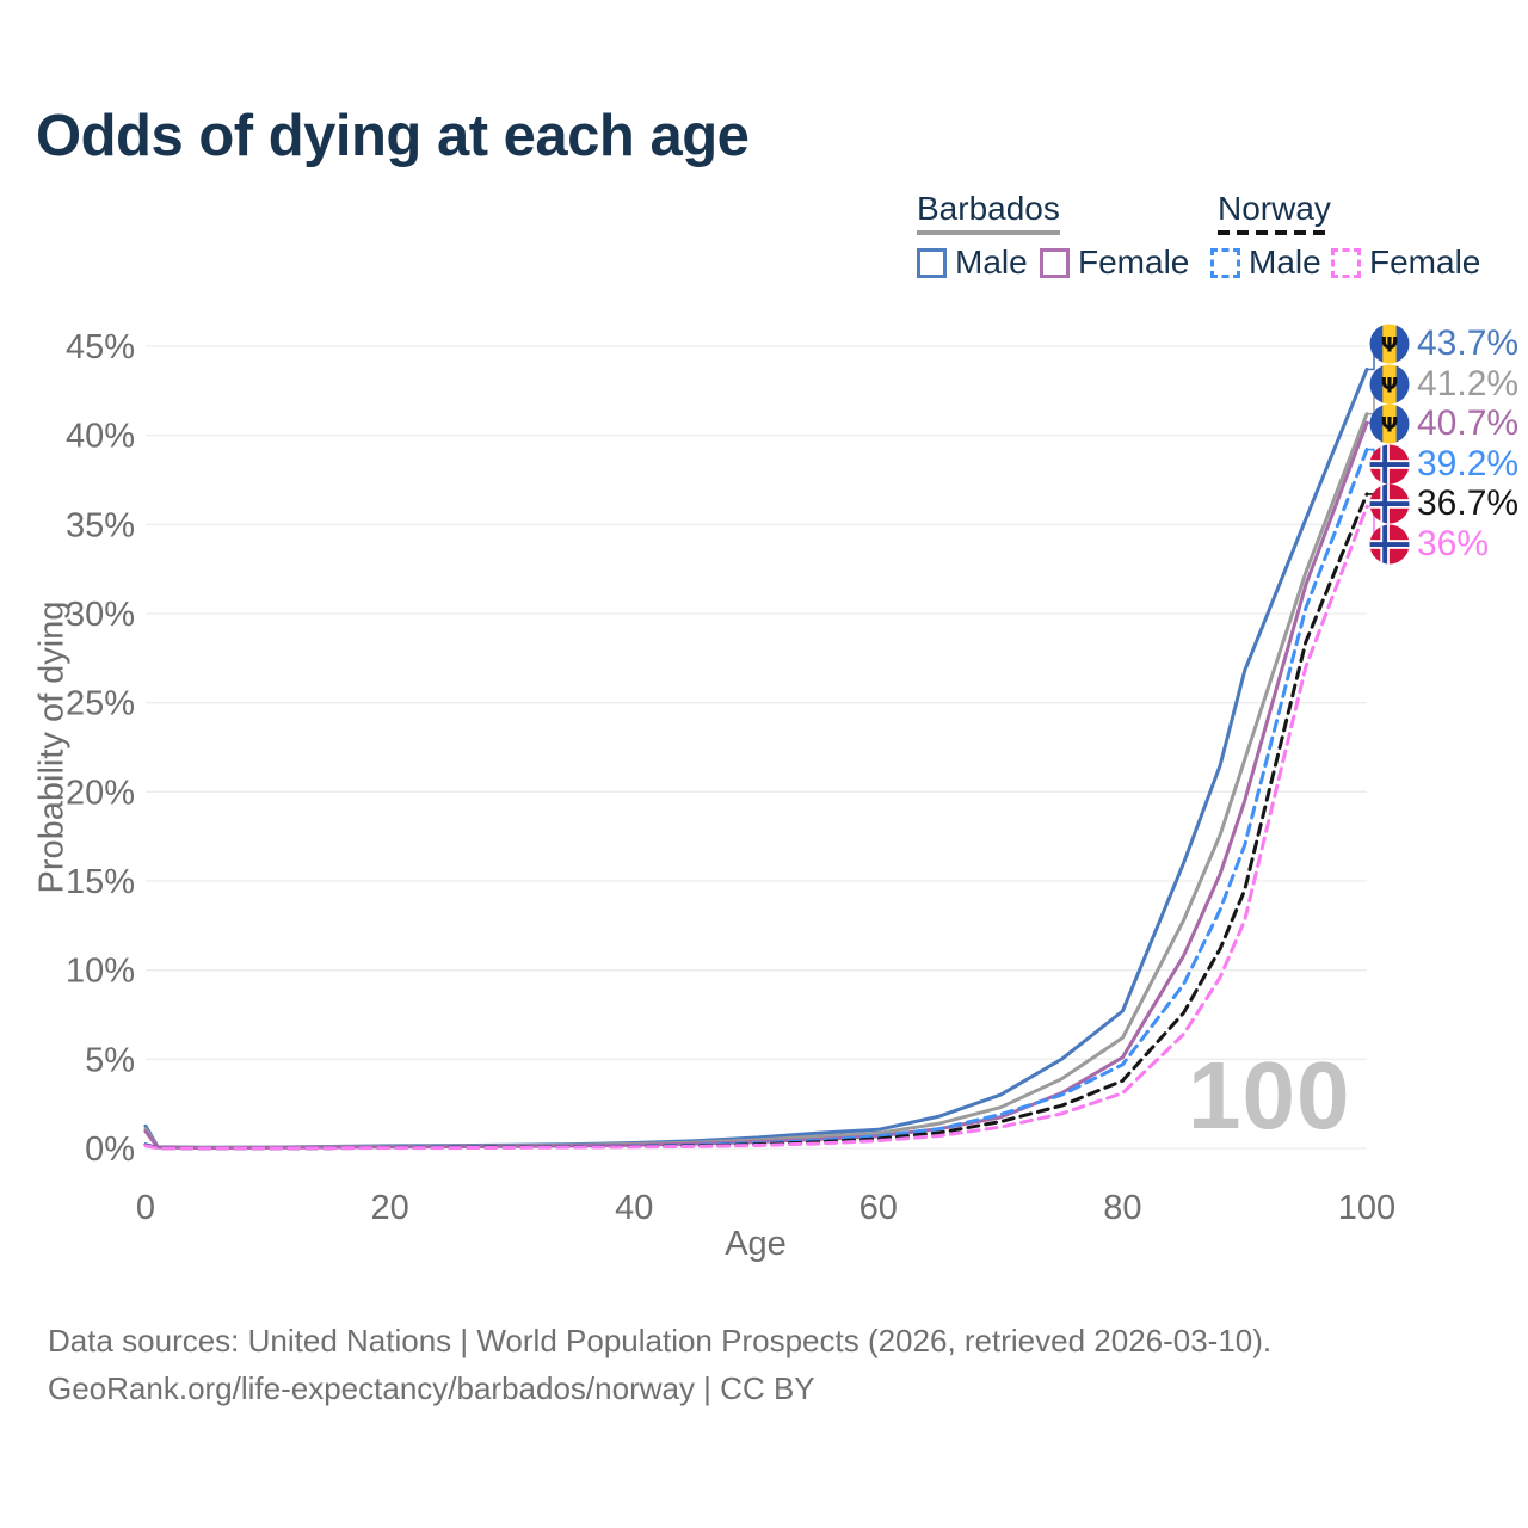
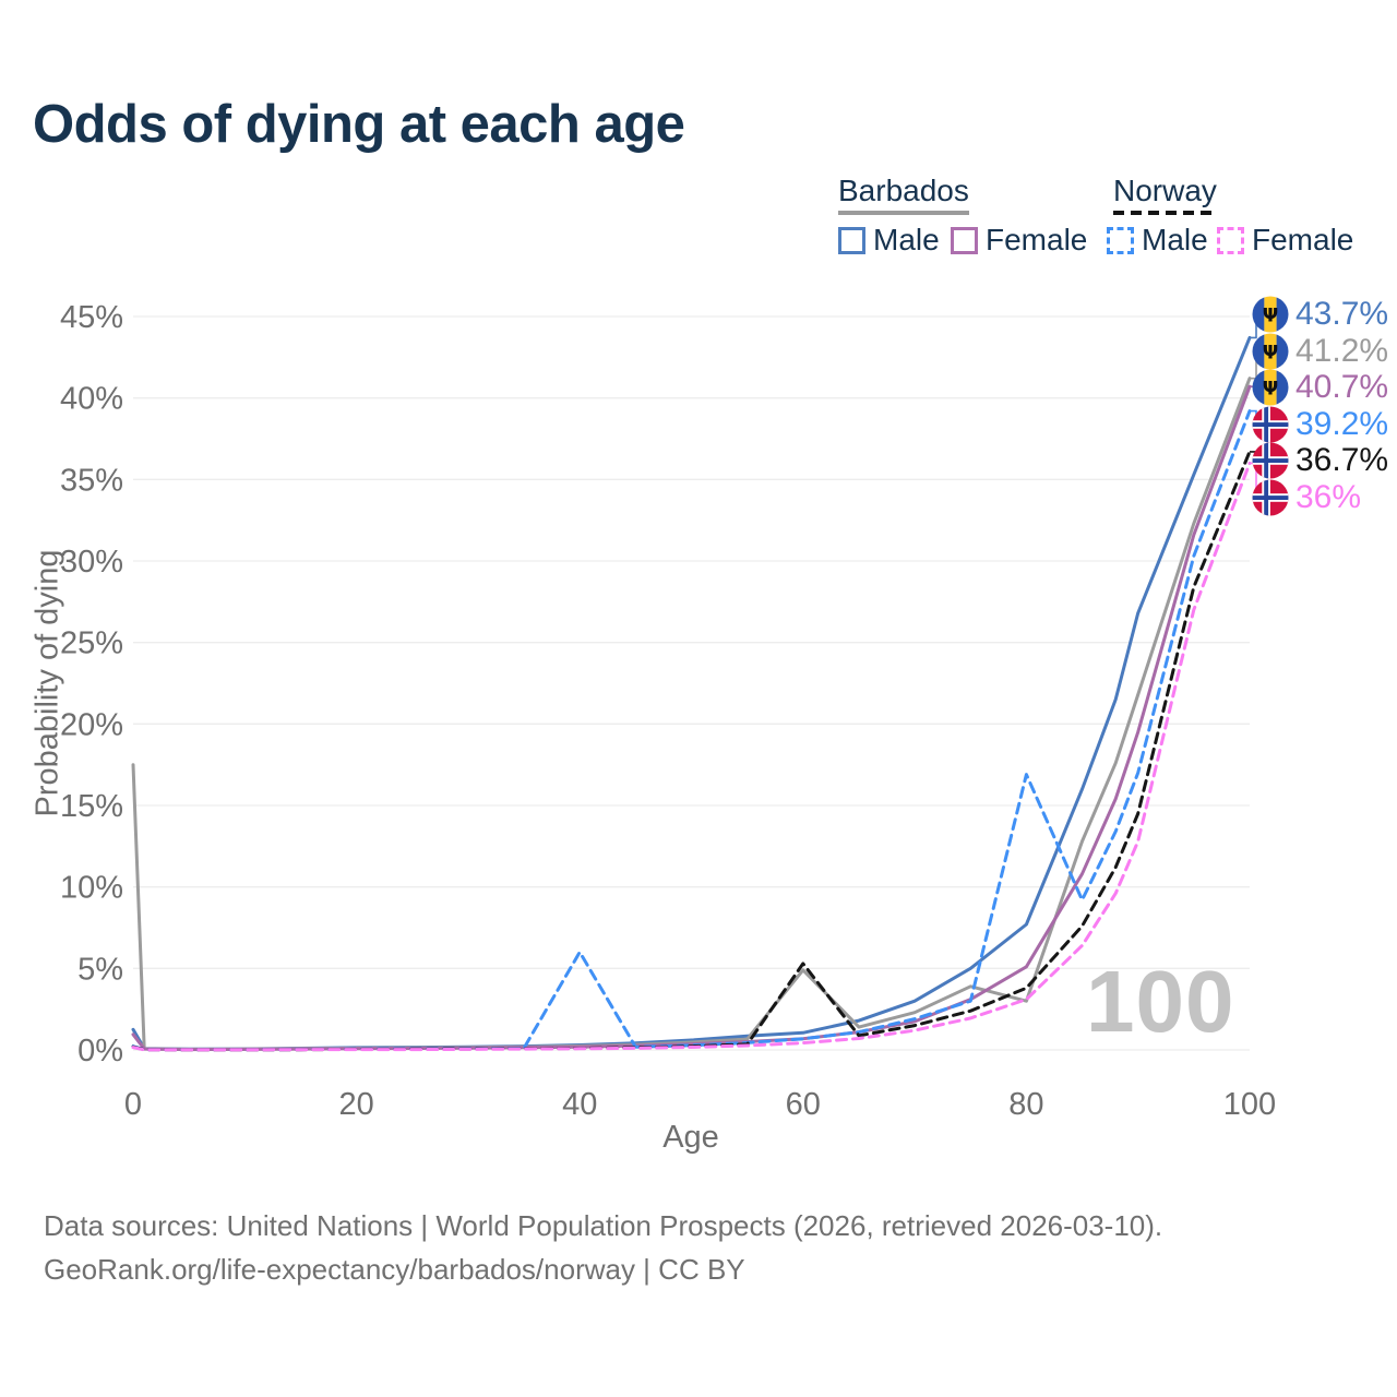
Barbados/0: 1.1% -> 17.5%
Norway Male/40: 0.1% -> 6.0%
Barbados/60: 0.8% -> 4.9%
Norway/60: 0.5% -> 5.3%
Barbados/80: 6.2% -> 3.0%
Norway Male/80: 4.7% -> 16.9%
